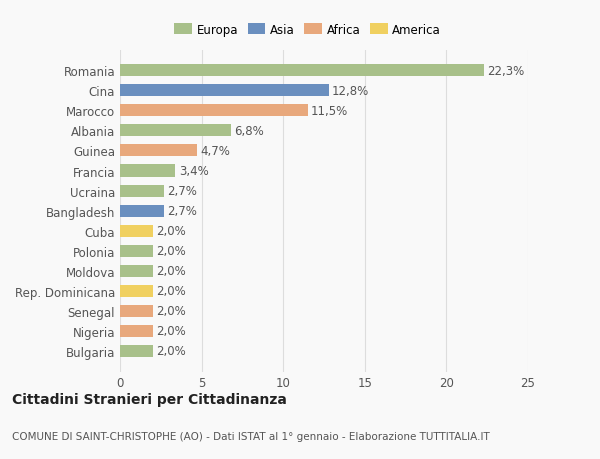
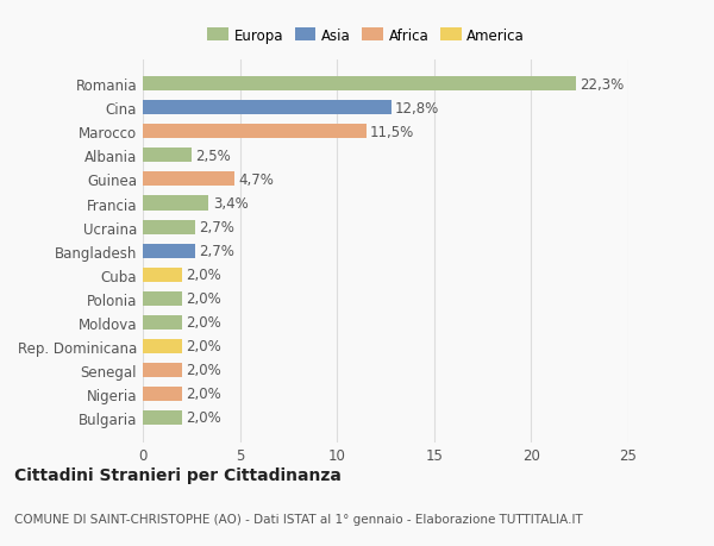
Albania: 6,8% -> 2,5%
